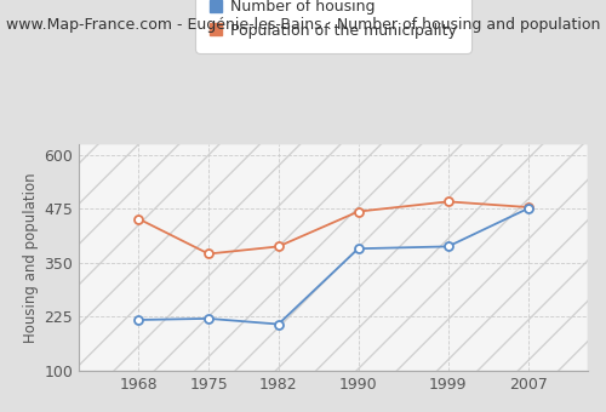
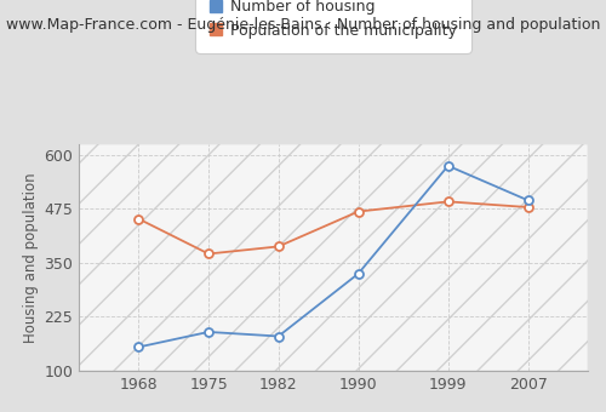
Number of housing/1968: 218 -> 155
Number of housing/1975: 221 -> 190
Number of housing/1982: 208 -> 180
Number of housing/1990: 383 -> 325
Number of housing/1999: 388 -> 575
Number of housing/2007: 476 -> 495
